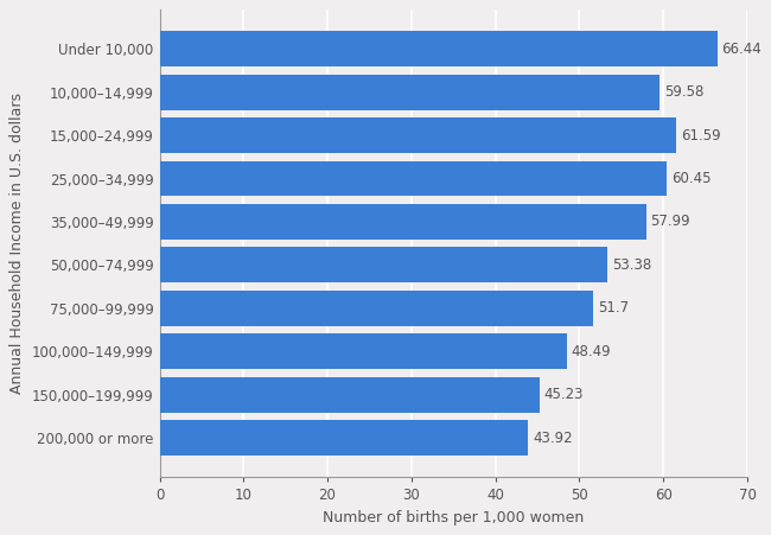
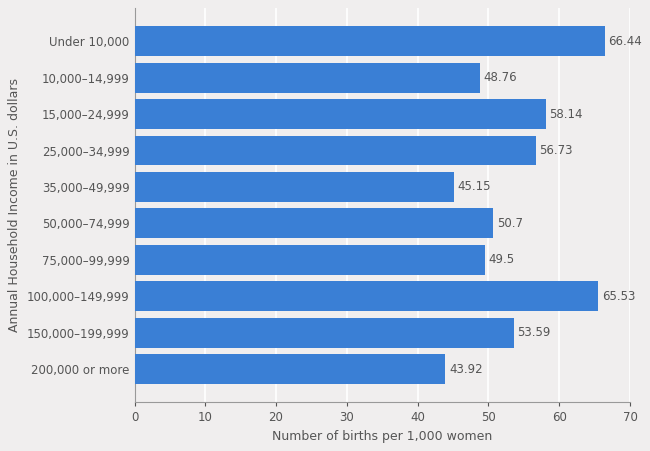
10,000–14,999: 59.58 -> 48.76
15,000–24,999: 61.59 -> 58.14
25,000–34,999: 60.45 -> 56.73
35,000–49,999: 57.99 -> 45.15
50,000–74,999: 53.38 -> 50.7
75,000–99,999: 51.7 -> 49.5
100,000–149,999: 48.49 -> 65.53
150,000–199,999: 45.23 -> 53.59
